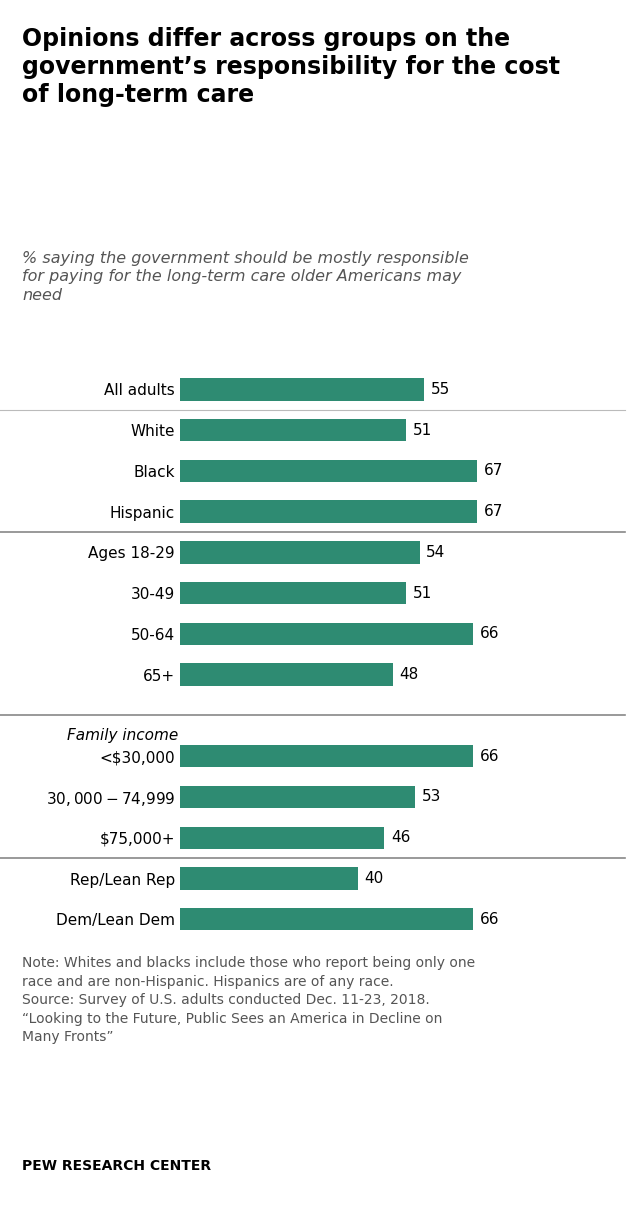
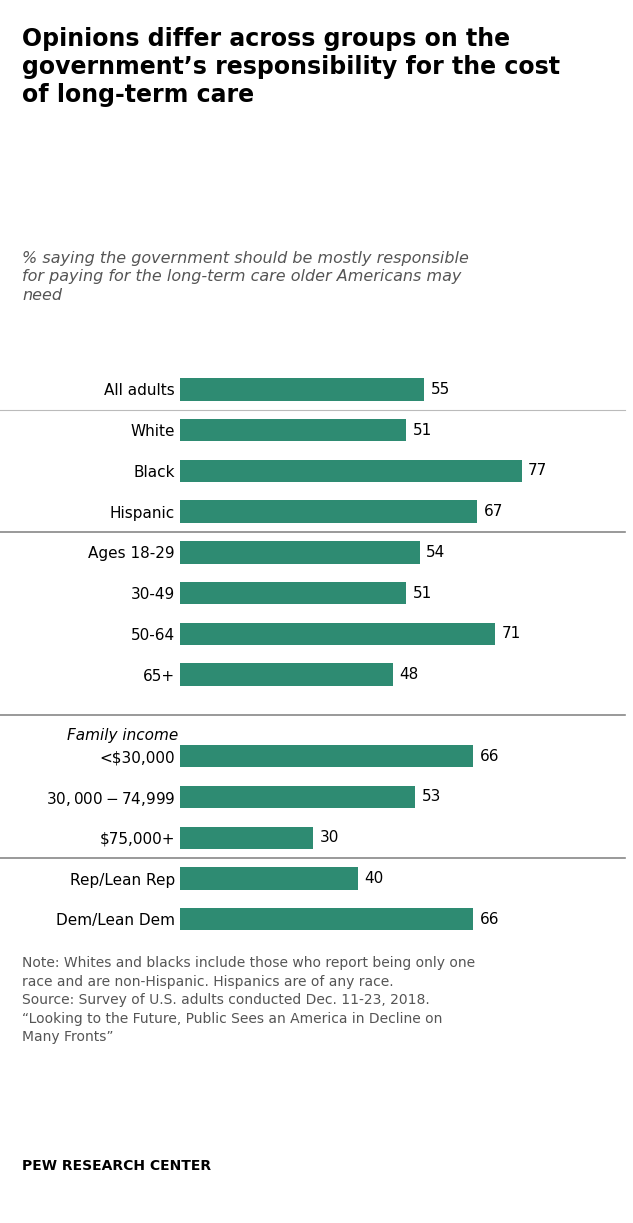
Black: 67 -> 77
50-64: 66 -> 71
$75,000+: 46 -> 30
